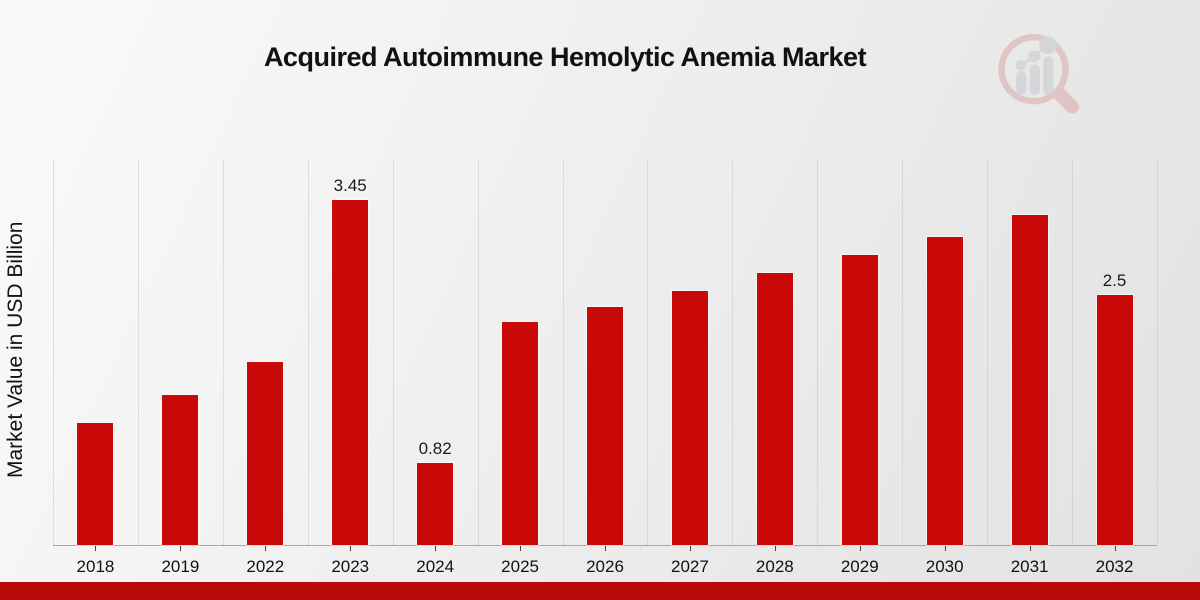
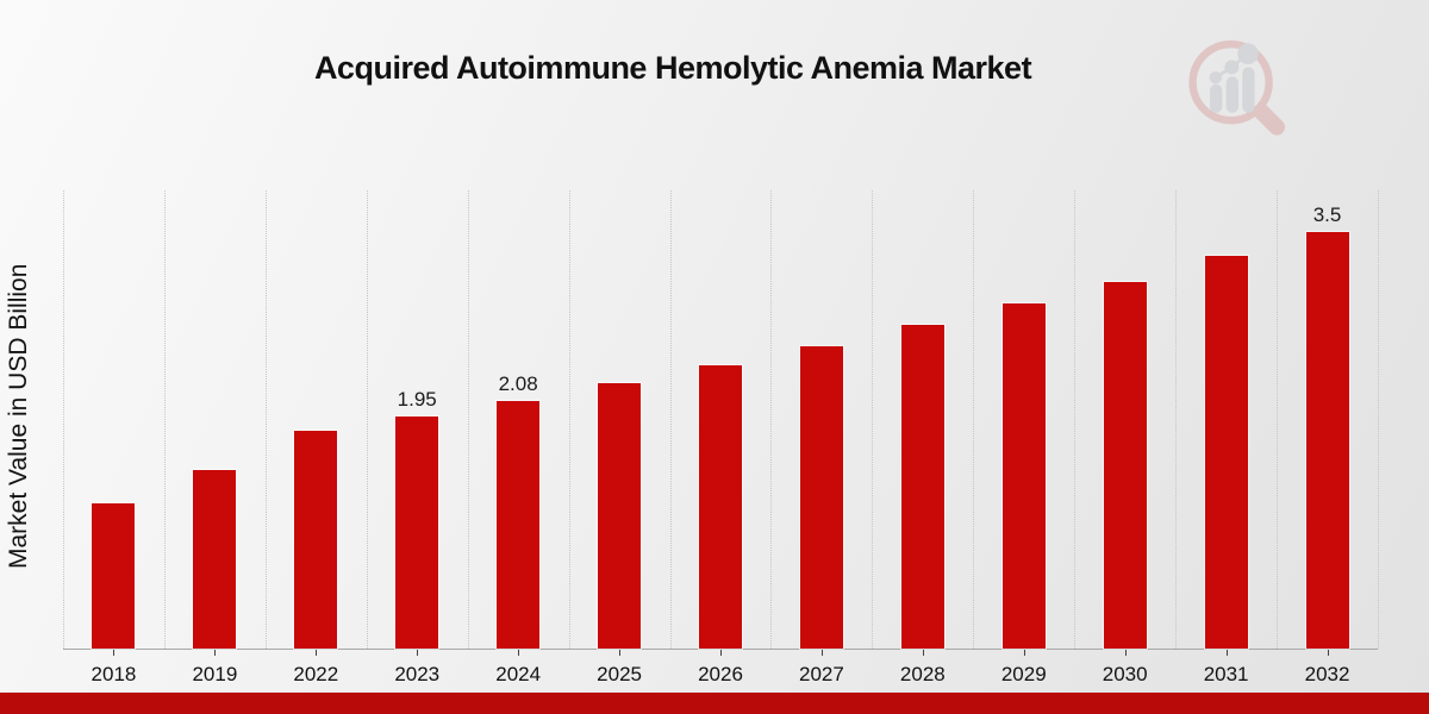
2023: 3.45 -> 1.95
2024: 0.82 -> 2.08
2032: 2.5 -> 3.5
